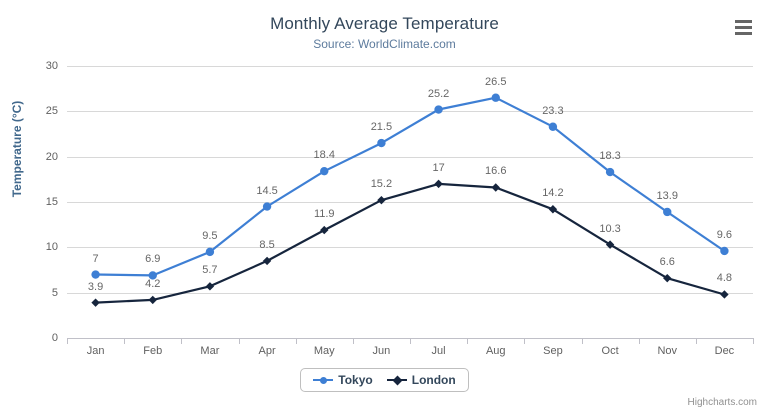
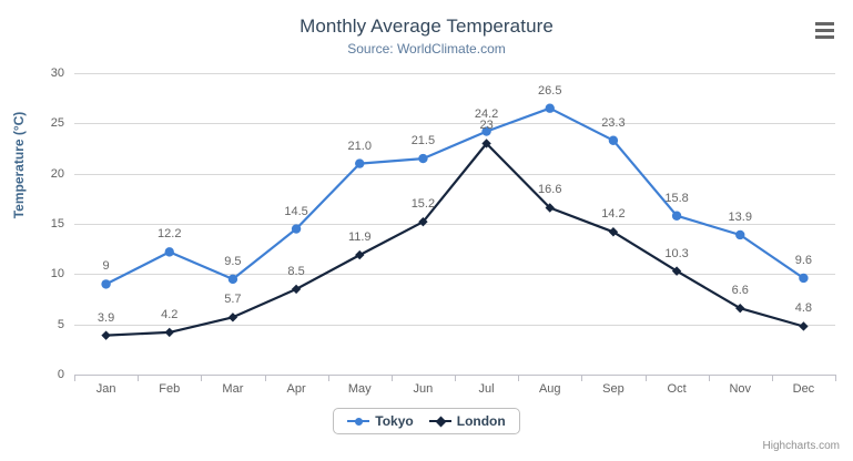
Tokyo/Jan: 7 -> 9
Tokyo/Feb: 6.9 -> 12.2
Tokyo/May: 18.4 -> 21.0
Tokyo/Jul: 25.2 -> 24.2
London/Jul: 17 -> 23
Tokyo/Oct: 18.3 -> 15.8
